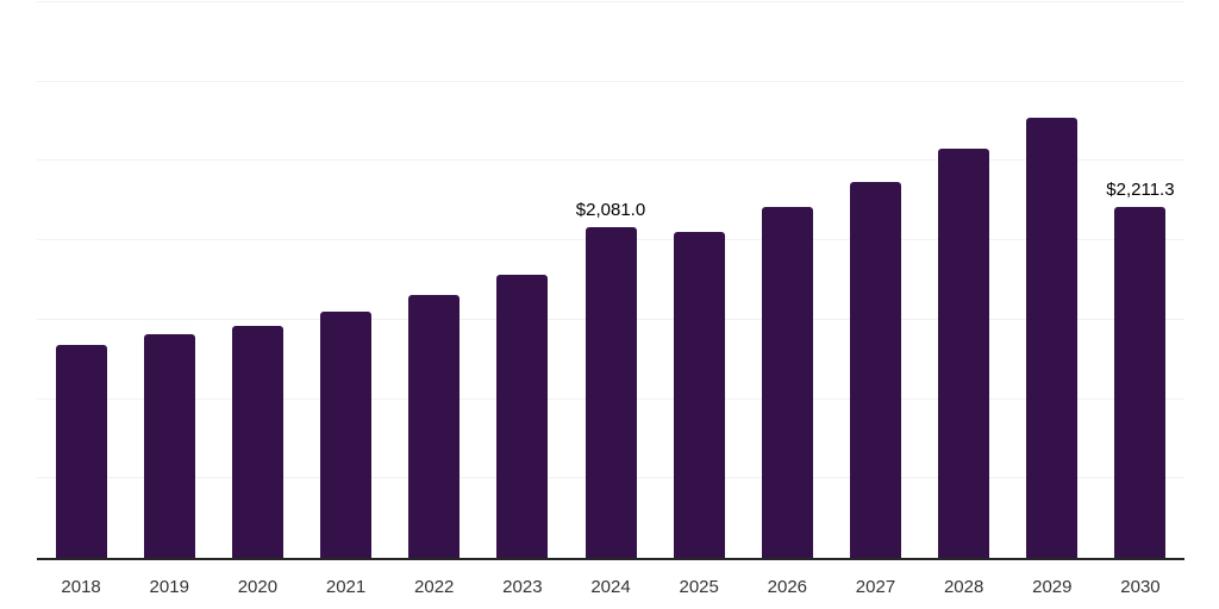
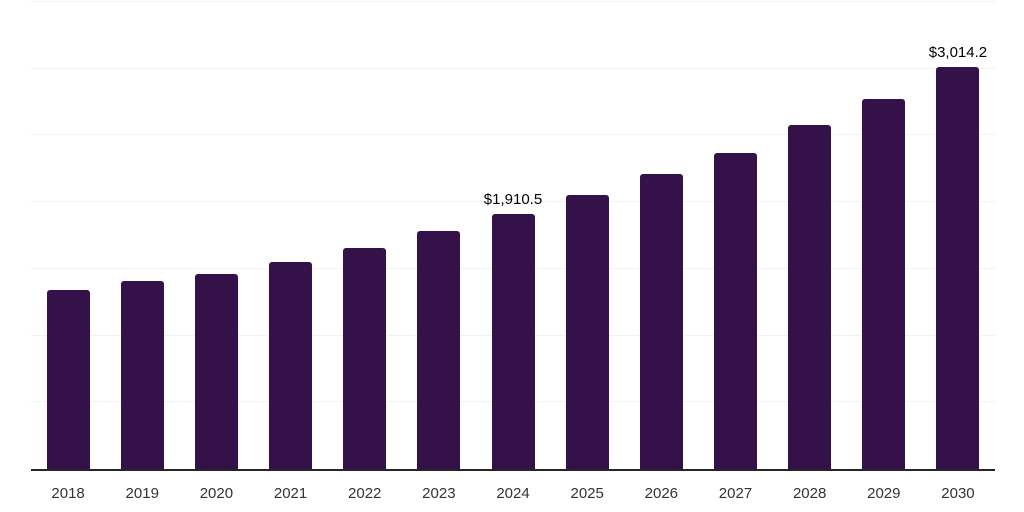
2024: $2,081.0 -> $1,910.5
2030: $2,211.3 -> $3,014.2
